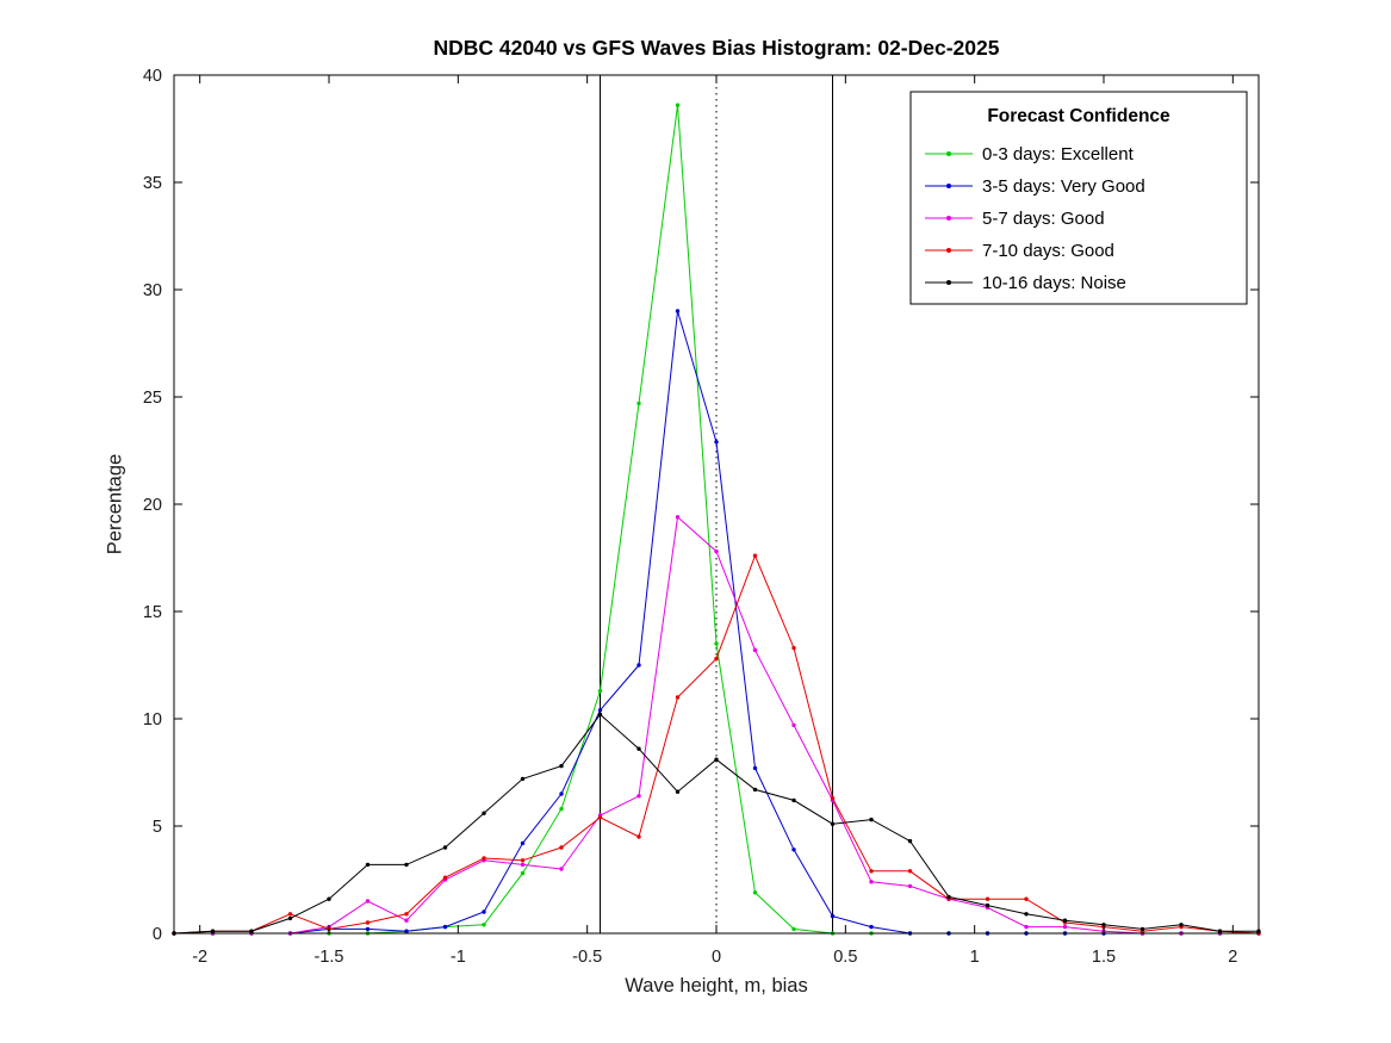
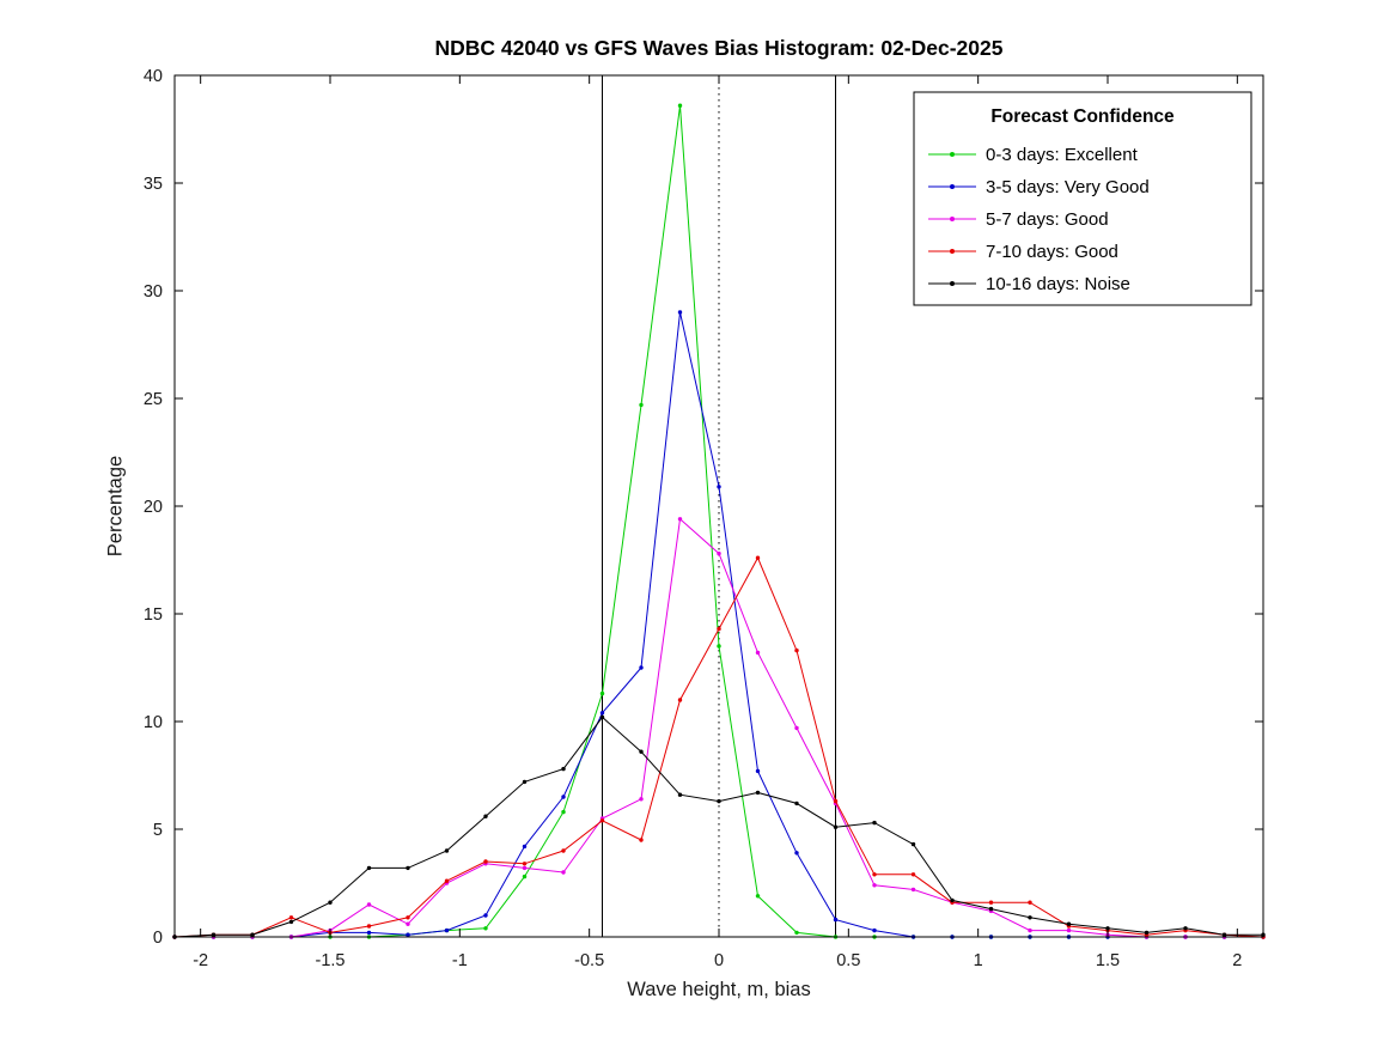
3-5 days: Very Good/0: 22,9 -> 20,9
7-10 days: Good/0: 12,8 -> 14,3
10-16 days: Noise/0: 8,1 -> 6,3
